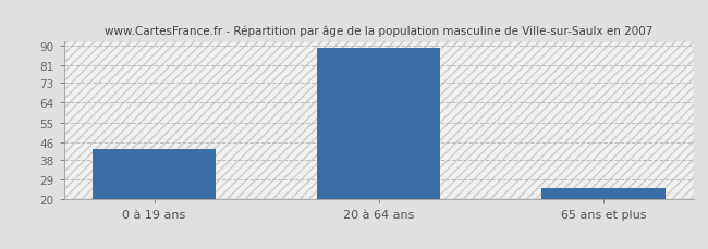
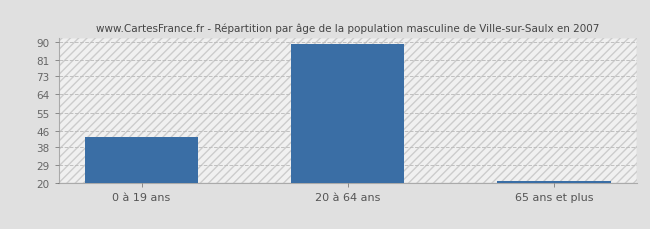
65 ans et plus: 25 -> 21
